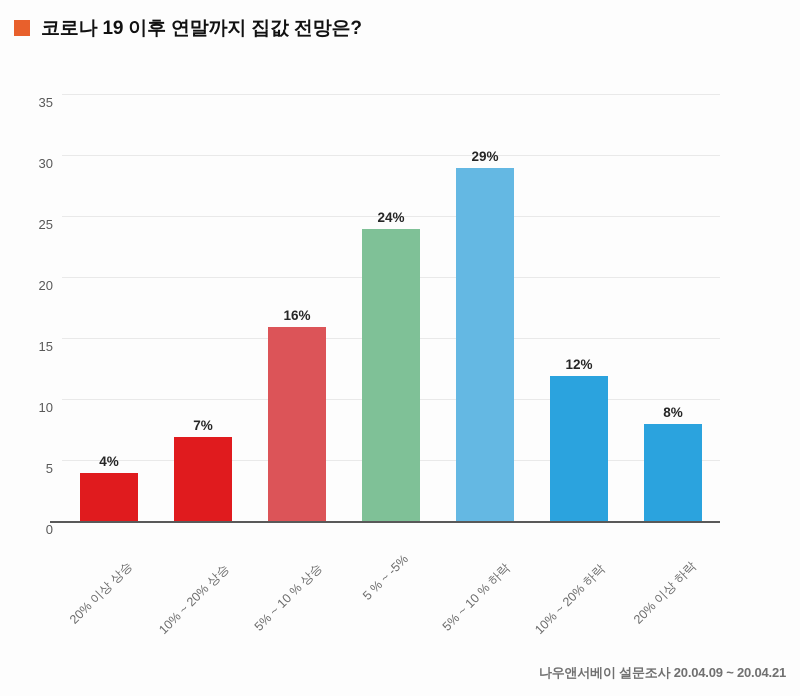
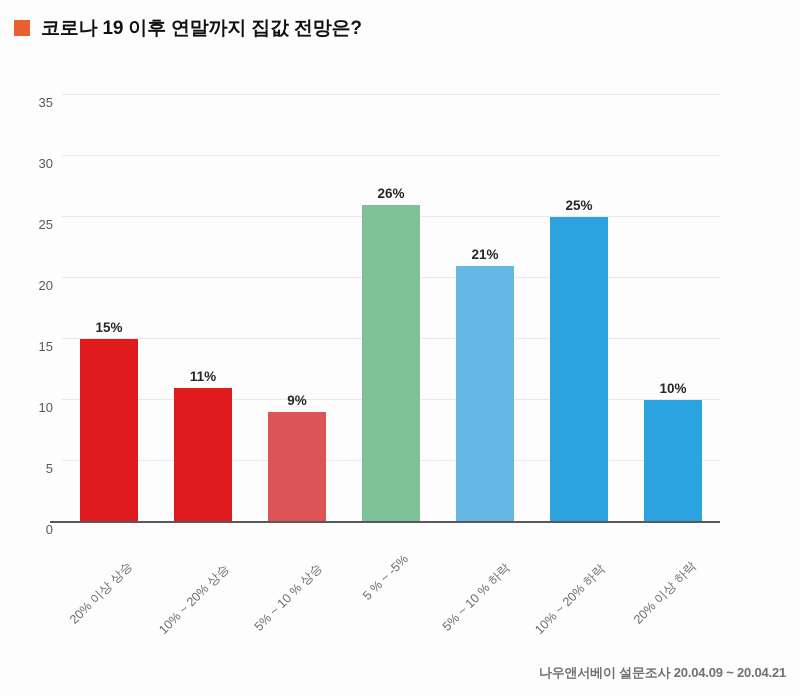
20% 이상 상승: 4% -> 15%
10% ~ 20% 상승: 7% -> 11%
5% ~ 10 % 상승: 16% -> 9%
5 % ~ -5%: 24% -> 26%
5% ~ 10 % 하락: 29% -> 21%
10% ~ 20% 하락: 12% -> 25%
20% 이상 하락: 8% -> 10%
